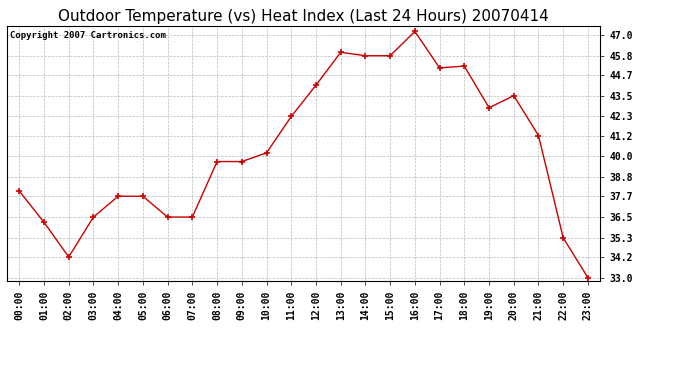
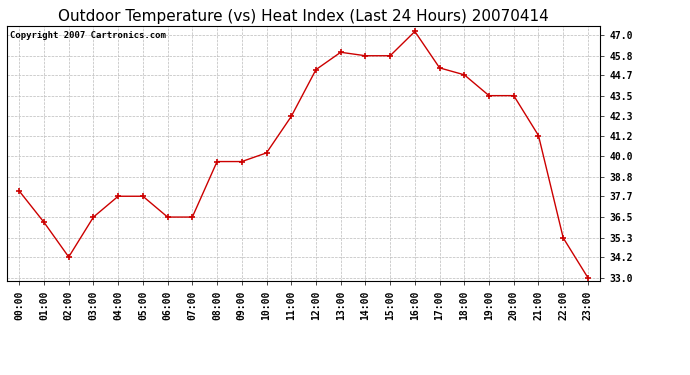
12:00: 44.1 -> 45.0
18:00: 45.2 -> 44.7
19:00: 42.8 -> 43.5
